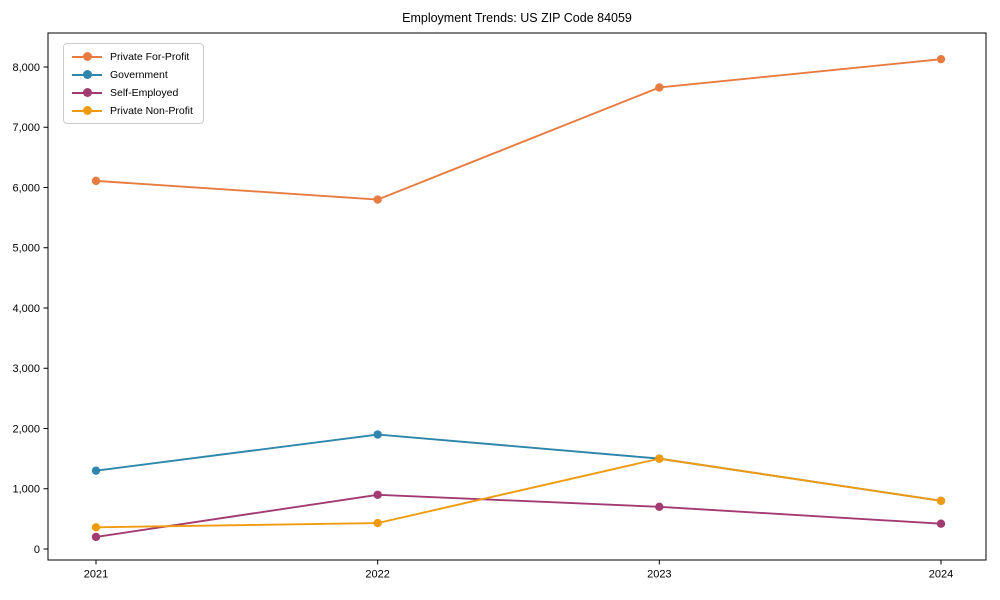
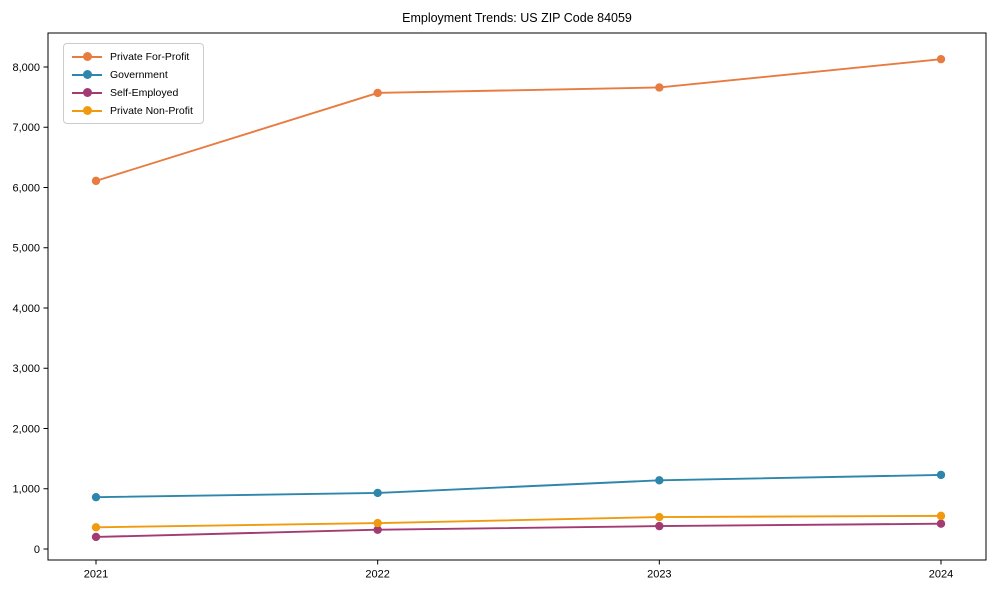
Government/2021: 1300 -> 900
Private For-Profit/2022: 5800 -> 7600
Government/2022: 1900 -> 900
Self-Employed/2022: 900 -> 300
Government/2023: 1500 -> 1100
Self-Employed/2023: 700 -> 400
Private Non-Profit/2023: 1500 -> 500
Government/2024: 800 -> 1200
Private Non-Profit/2024: 800 -> 600
